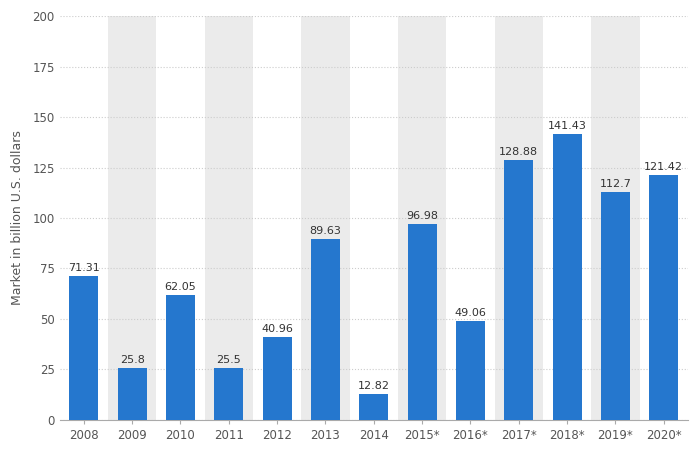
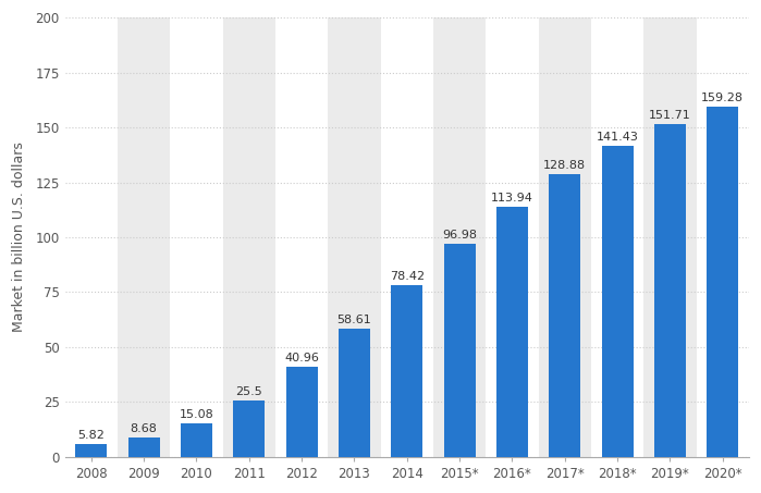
2008: 71.31 -> 5.82
2009: 25.8 -> 8.68
2010: 62.05 -> 15.08
2013: 89.63 -> 58.61
2014: 12.82 -> 78.42
2016*: 49.06 -> 113.94
2019*: 112.7 -> 151.71
2020*: 121.42 -> 159.28
